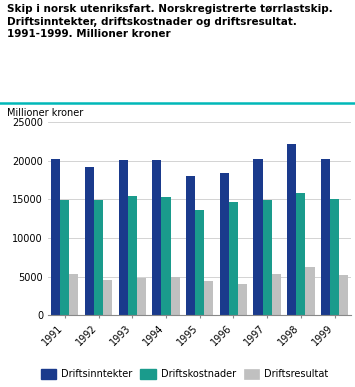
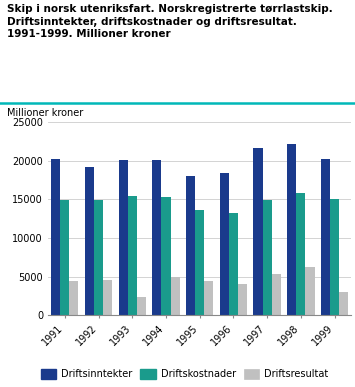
Driftsresultat/1991: 5400 -> 4400
Driftsresultat/1993: 4800 -> 2400
Driftskostnader/1996: 14600 -> 13200
Driftsinntekter/1997: 20200 -> 21600
Driftsresultat/1999: 5200 -> 3000
